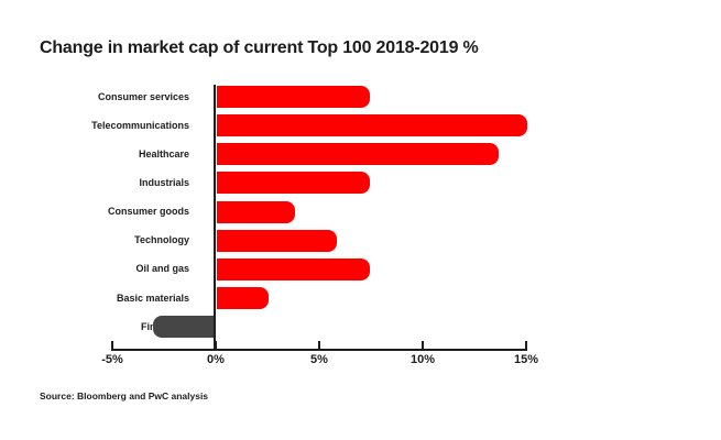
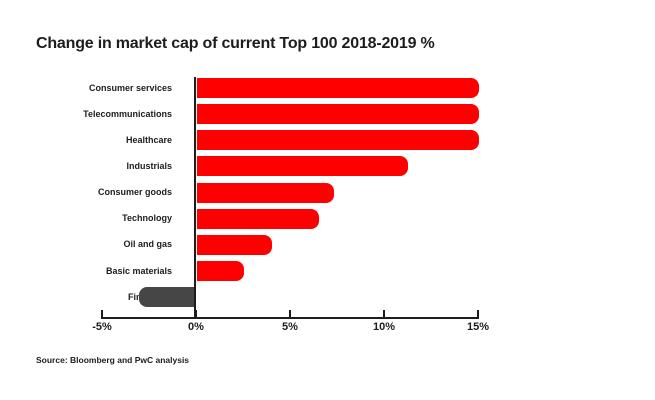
Consumer services: 7.4% -> 15.0%
Healthcare: 13.6% -> 15.0%
Industrials: 7.4% -> 11.2%
Consumer goods: 3.8% -> 7.3%
Technology: 5.8% -> 6.5%
Oil and gas: 7.4% -> 4.0%
